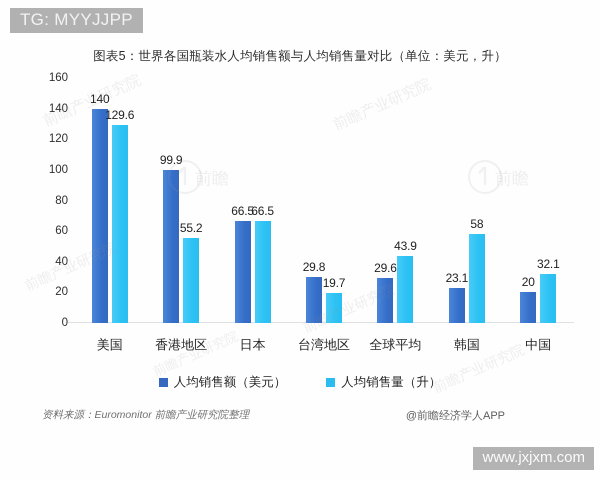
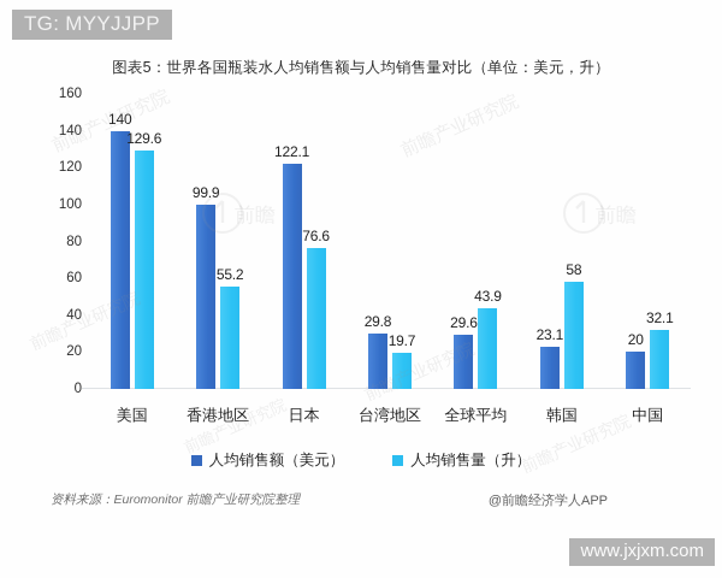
人均销售额（美元）/日本: 66.5 -> 122.1
人均销售量（升）/日本: 66.5 -> 76.6
